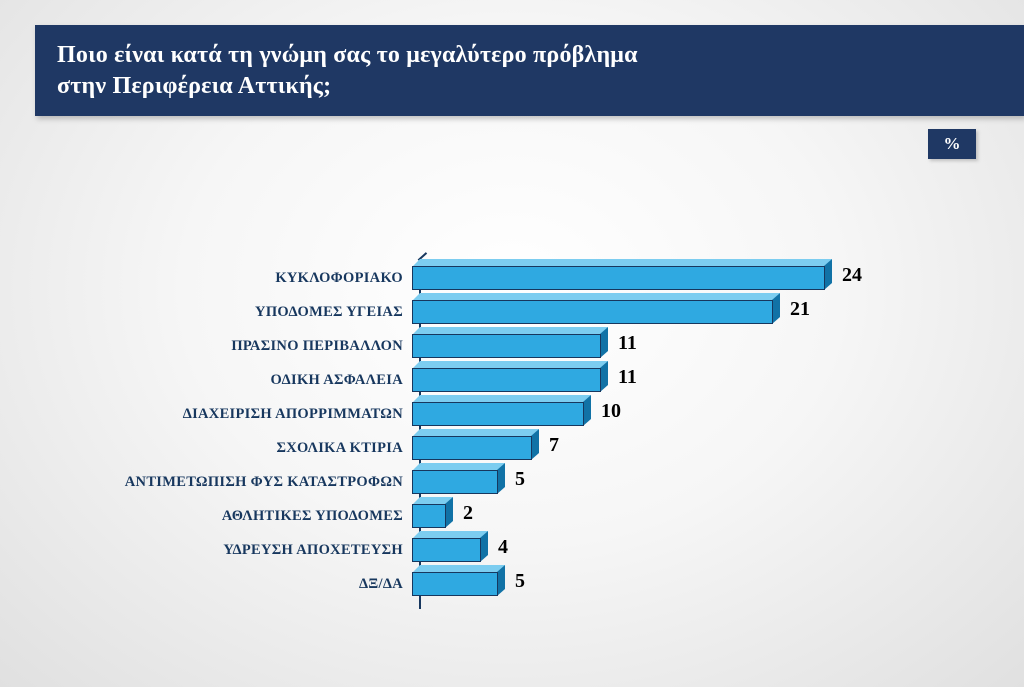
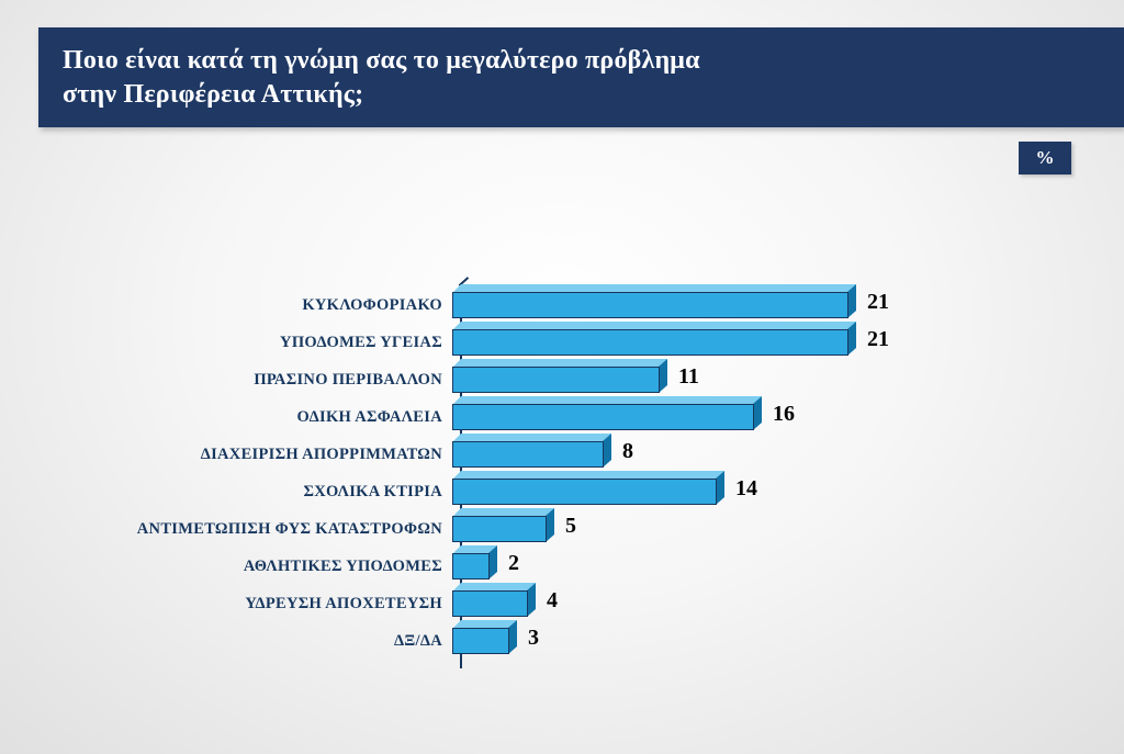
ΚΥΚΛΟΦΟΡΙΑΚΟ: 24 -> 21
ΟΔΙΚΗ ΑΣΦΑΛΕΙΑ: 11 -> 16
ΔΙΑΧΕΙΡΙΣΗ ΑΠΟΡΡΙΜΜΑΤΩΝ: 10 -> 8
ΣΧΟΛΙΚΑ ΚΤΙΡΙΑ: 7 -> 14
ΔΞ/ΔΑ: 5 -> 3
